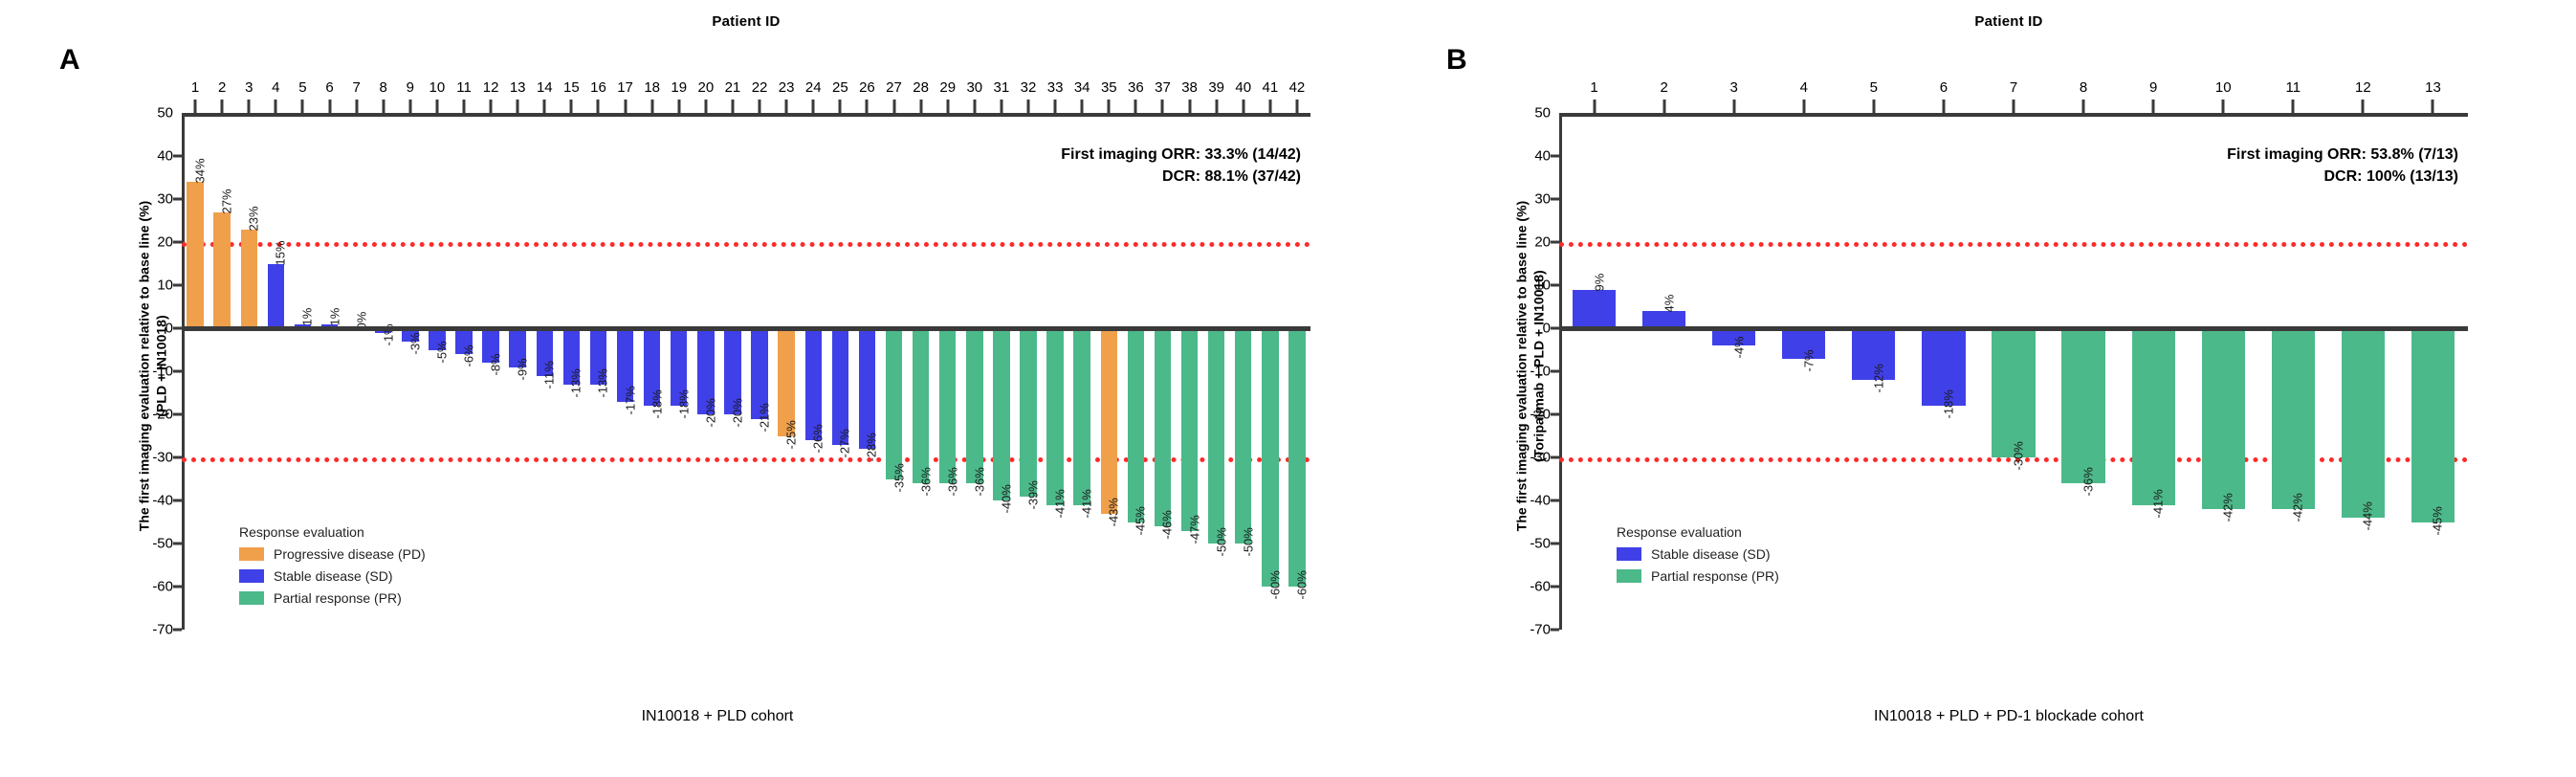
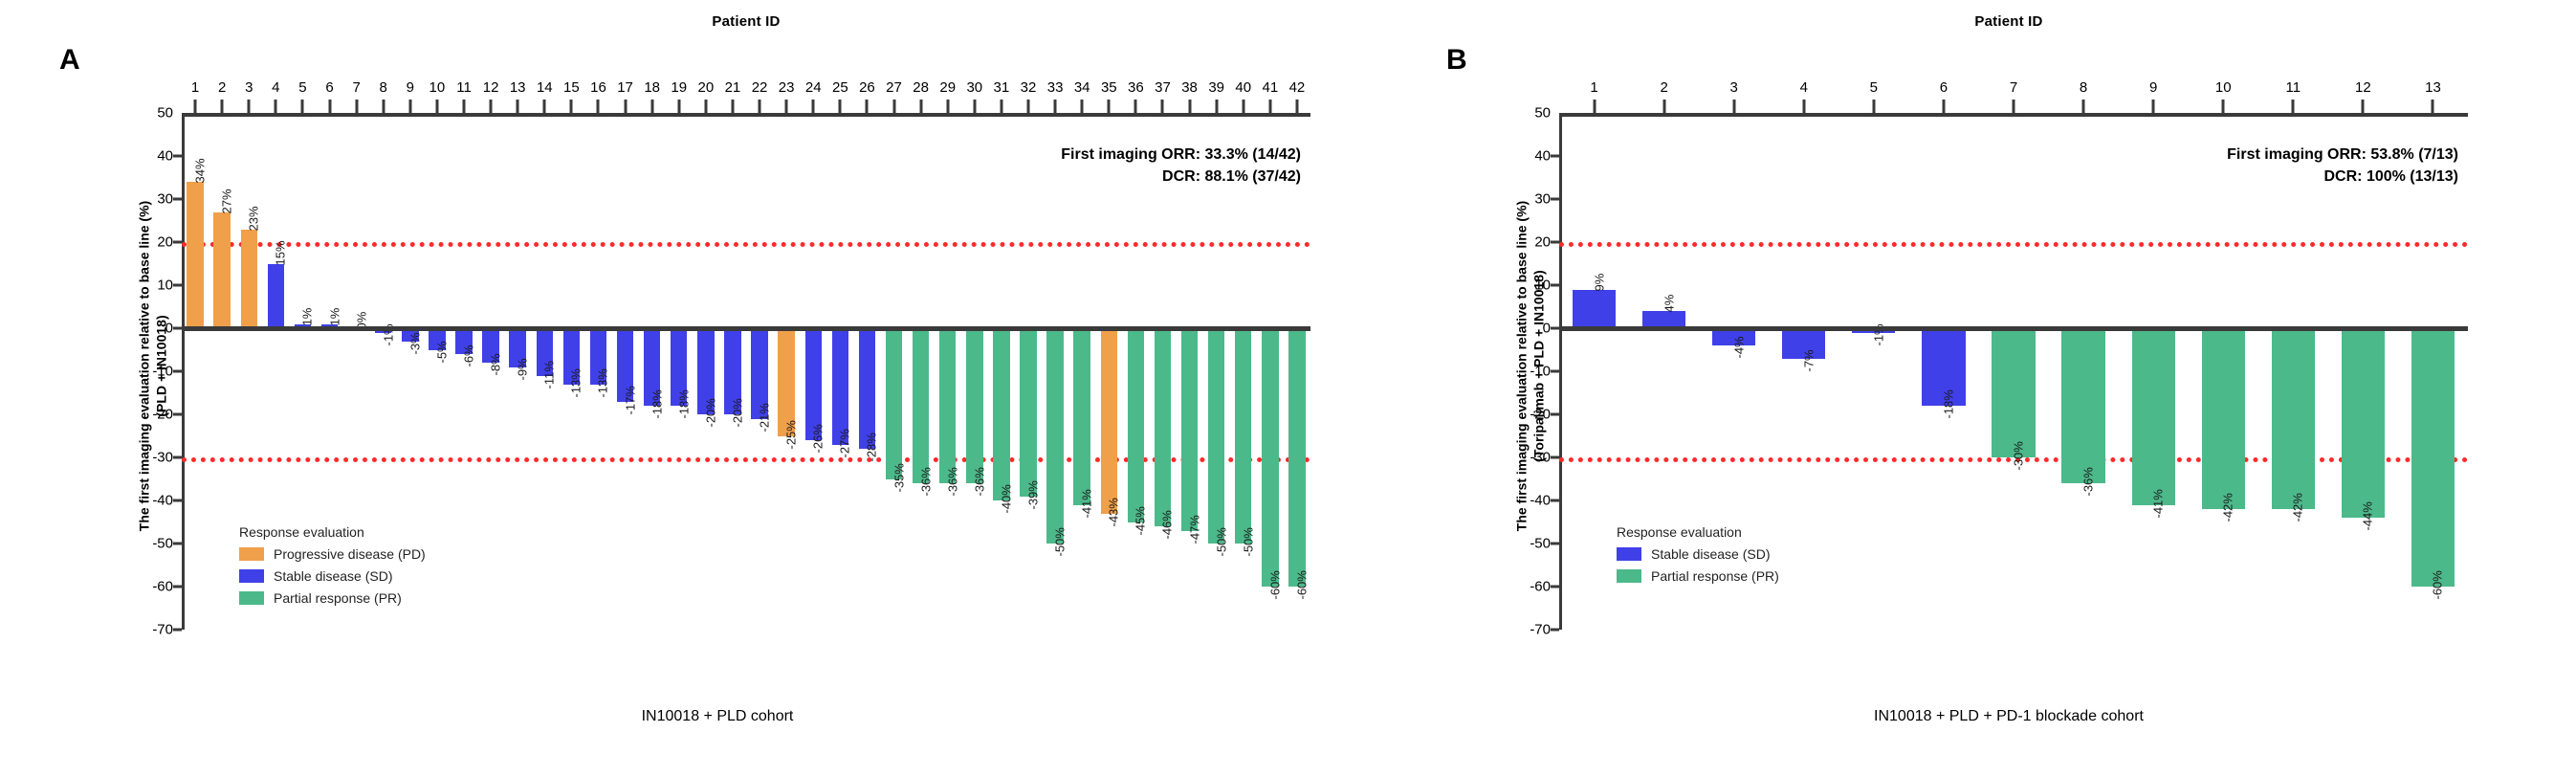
IN10018 + PLD cohort/33: -41% -> -50%
IN10018 + PLD + PD-1 blockade cohort/5: -12% -> -1%
IN10018 + PLD + PD-1 blockade cohort/13: -45% -> -60%
